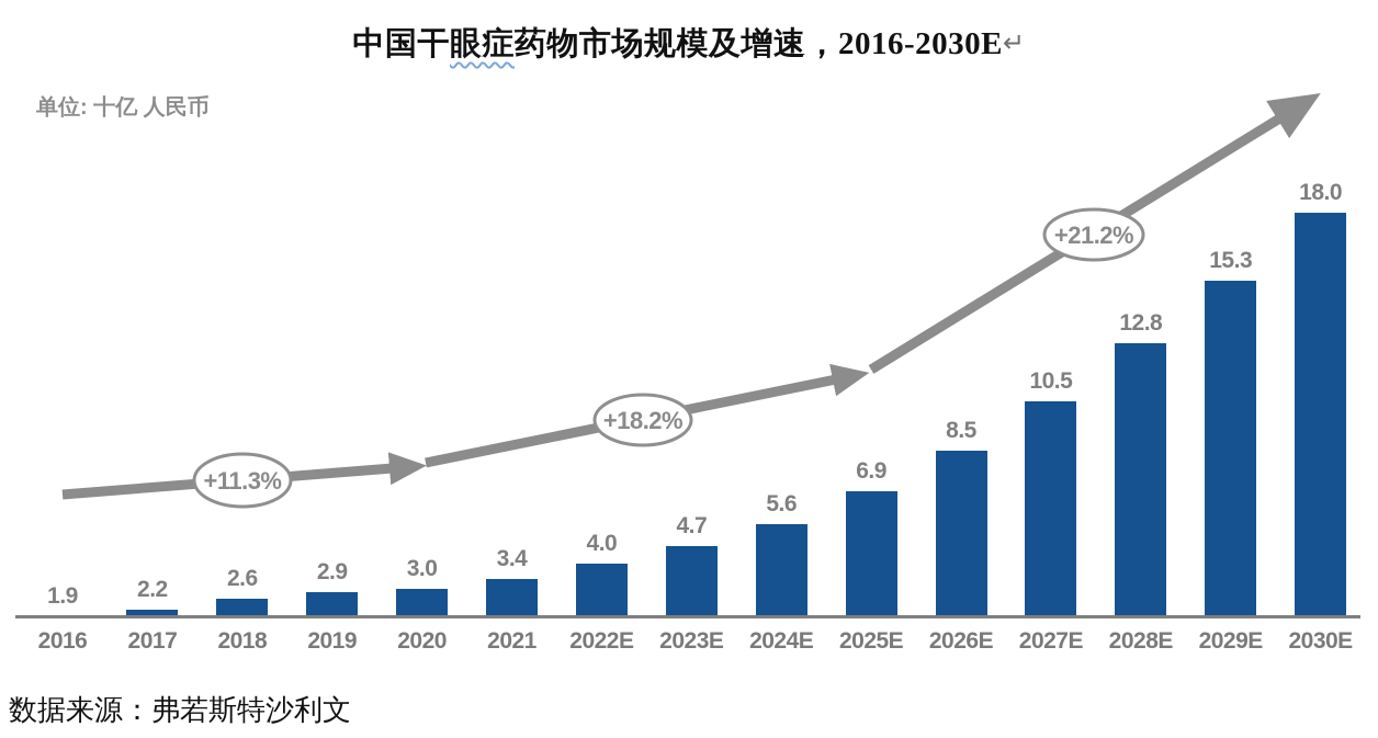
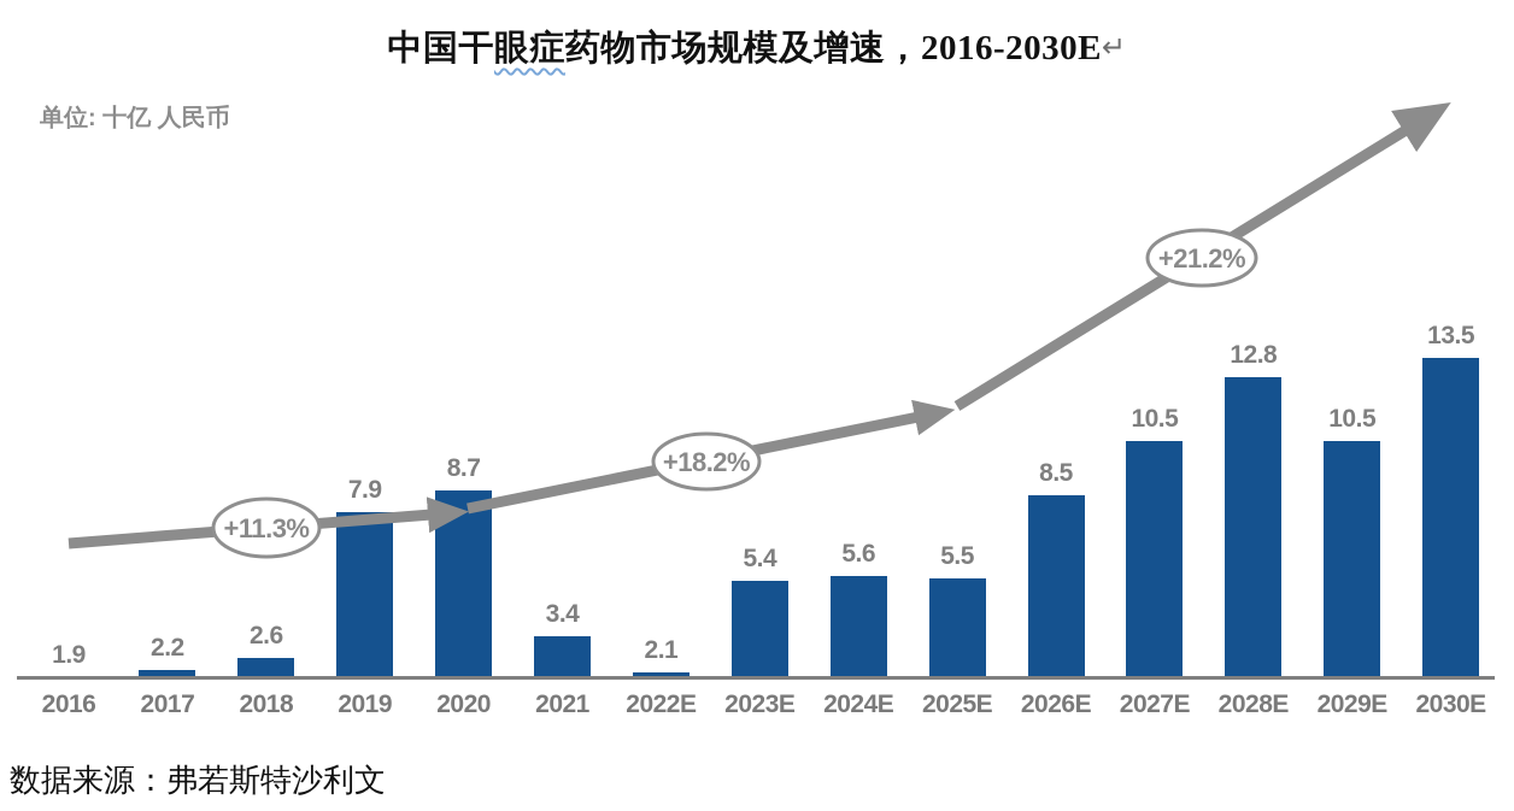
2019: 2.9 -> 7.9
2020: 3.0 -> 8.7
2022E: 4.0 -> 2.1
2023E: 4.7 -> 5.4
2025E: 6.9 -> 5.5
2029E: 15.3 -> 10.5
2030E: 18.0 -> 13.5
